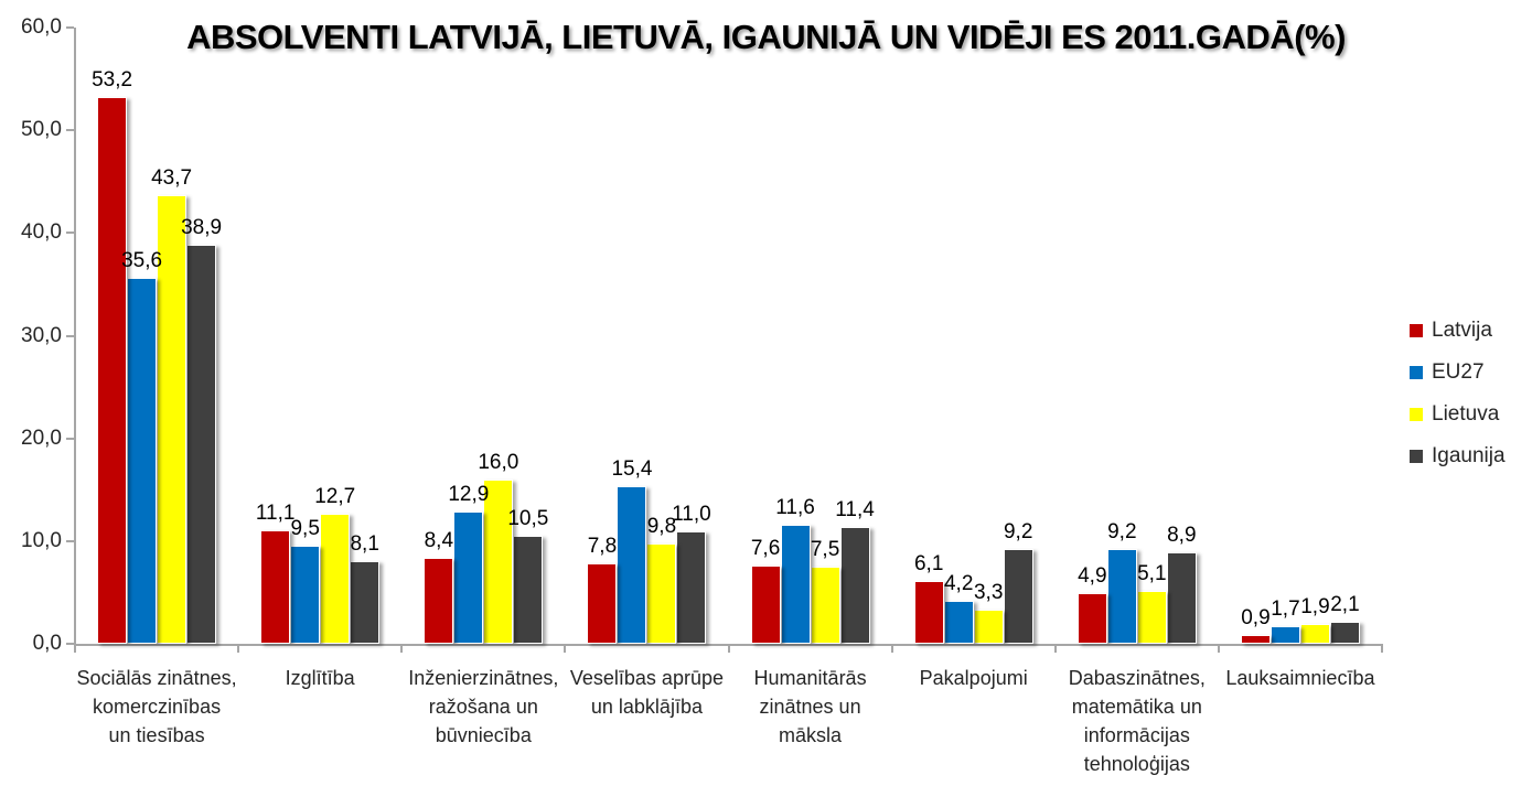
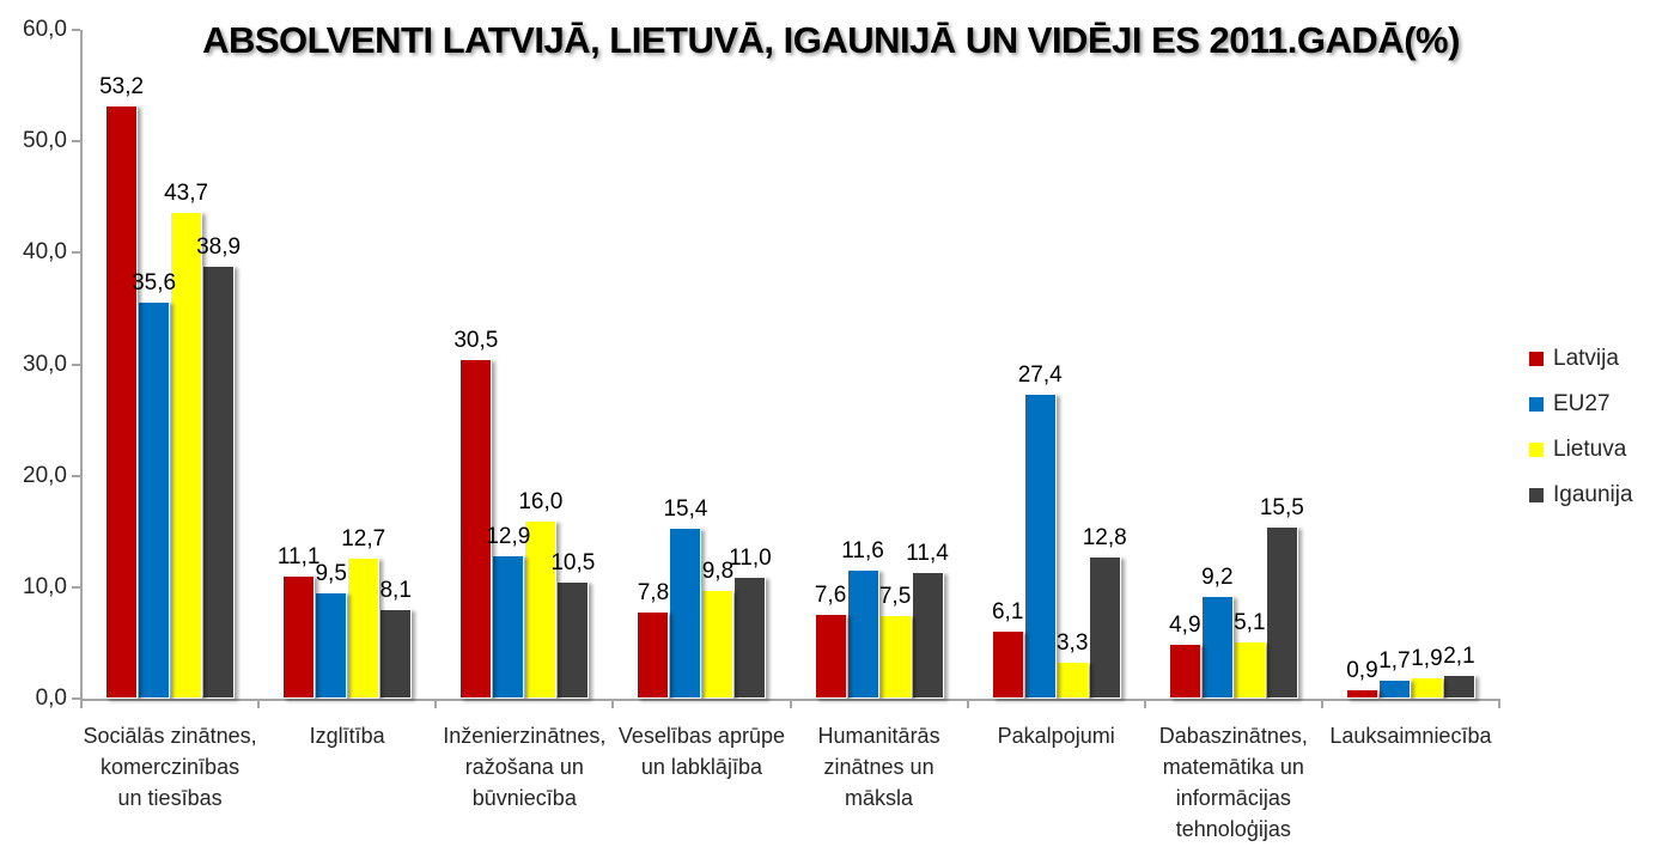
Latvija/Inženierzinātnes, ražošana un būvniecība: 8,4 -> 30,5
EU27/Pakalpojumi: 4,2 -> 27,4
Igaunija/Pakalpojumi: 9,2 -> 12,8
Igaunija/Dabaszinātnes, matemātika un informācijas tehnoloģijas: 8,9 -> 15,5
